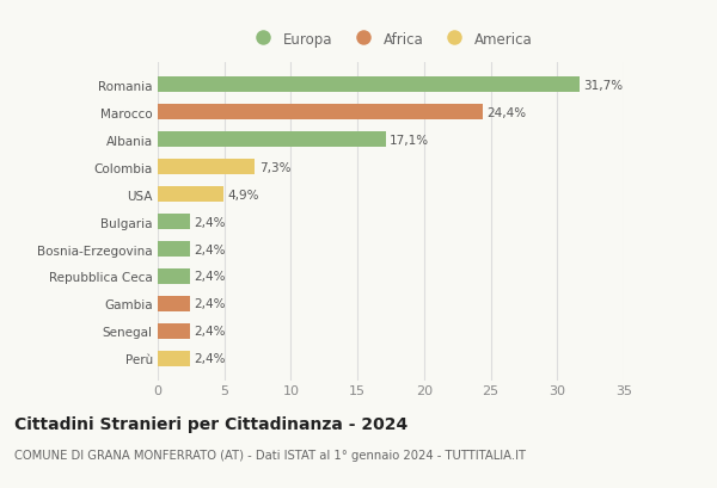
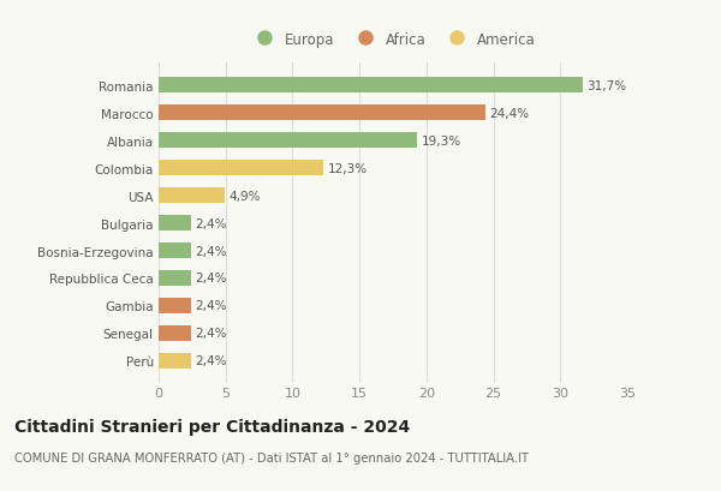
Albania: 17,1% -> 19,3%
Colombia: 7,3% -> 12,3%
